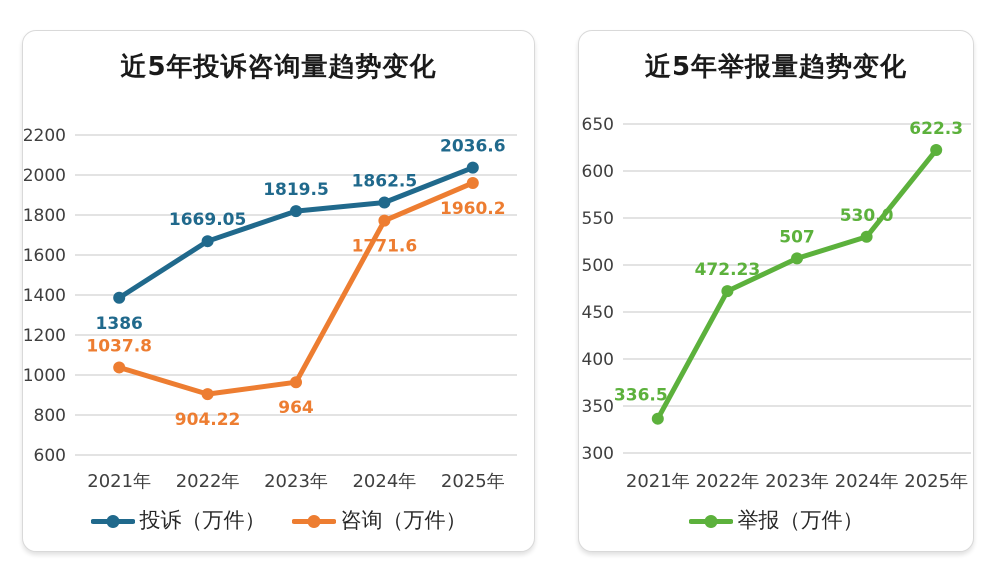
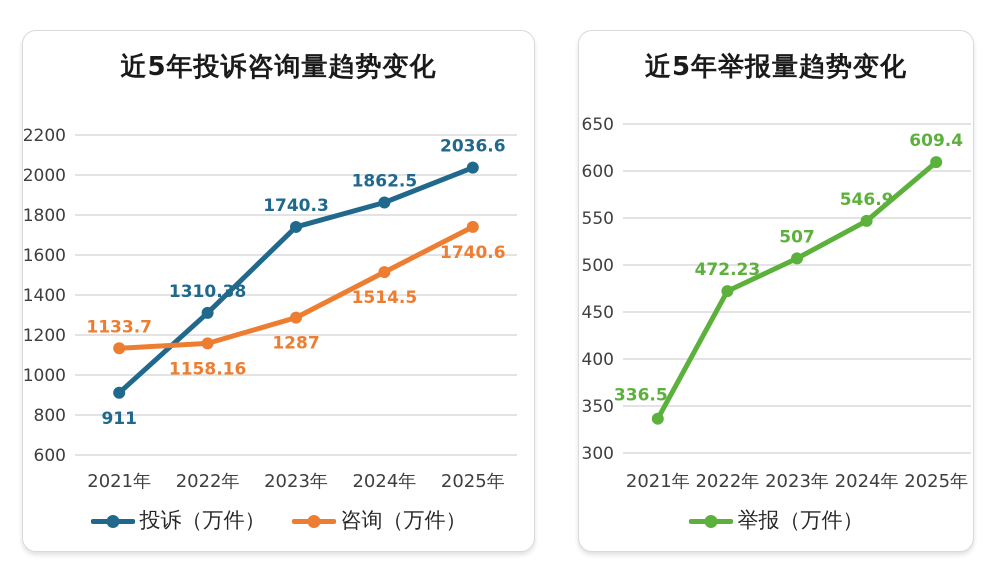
近5年投诉咨询量趋势变化/投诉（万件）/2021年: 1386 -> 911
近5年投诉咨询量趋势变化/咨询（万件）/2021年: 1037.8 -> 1133.7
近5年投诉咨询量趋势变化/投诉（万件）/2022年: 1669.05 -> 1310.38
近5年投诉咨询量趋势变化/咨询（万件）/2022年: 904.22 -> 1158.16
近5年投诉咨询量趋势变化/投诉（万件）/2023年: 1819.5 -> 1740.3
近5年投诉咨询量趋势变化/咨询（万件）/2023年: 964 -> 1287
近5年投诉咨询量趋势变化/咨询（万件）/2024年: 1771.6 -> 1514.5
近5年投诉咨询量趋势变化/咨询（万件）/2025年: 1960.2 -> 1740.6
近5年举报量趋势变化/2024年: 530.0 -> 546.9
近5年举报量趋势变化/2025年: 622.3 -> 609.4
